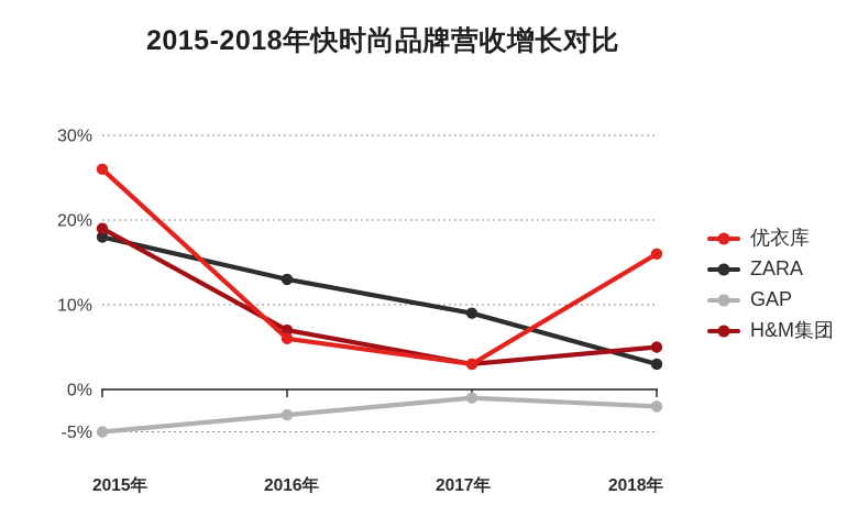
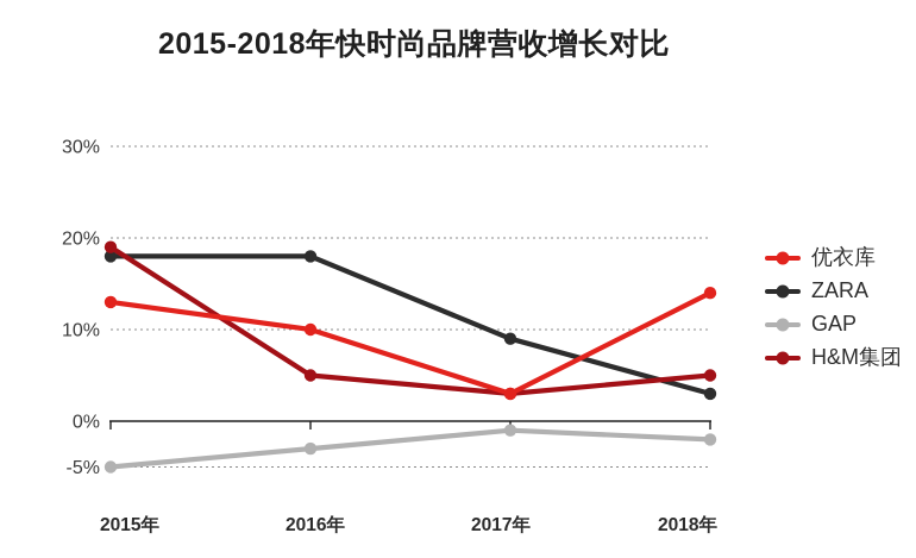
优衣库/2015年: 26% -> 13%
优衣库/2016年: 6% -> 10%
ZARA/2016年: 13% -> 18%
H&M集团/2016年: 7% -> 5%
优衣库/2018年: 16% -> 14%
